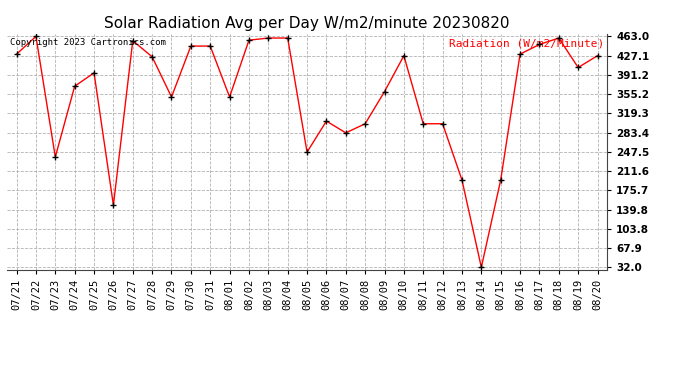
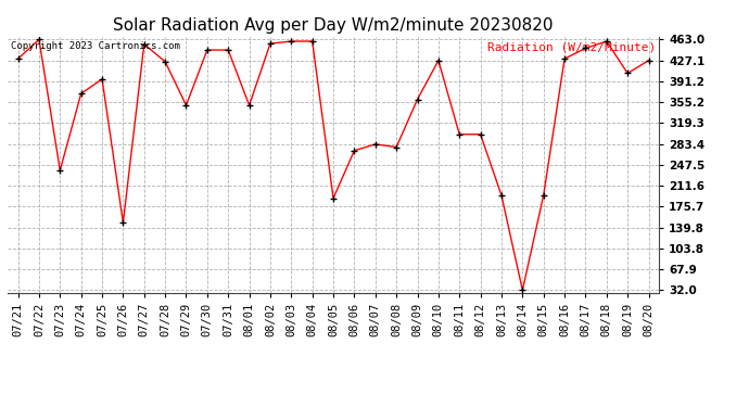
08/05: 247 -> 190
08/06: 305 -> 272
08/08: 300 -> 278
